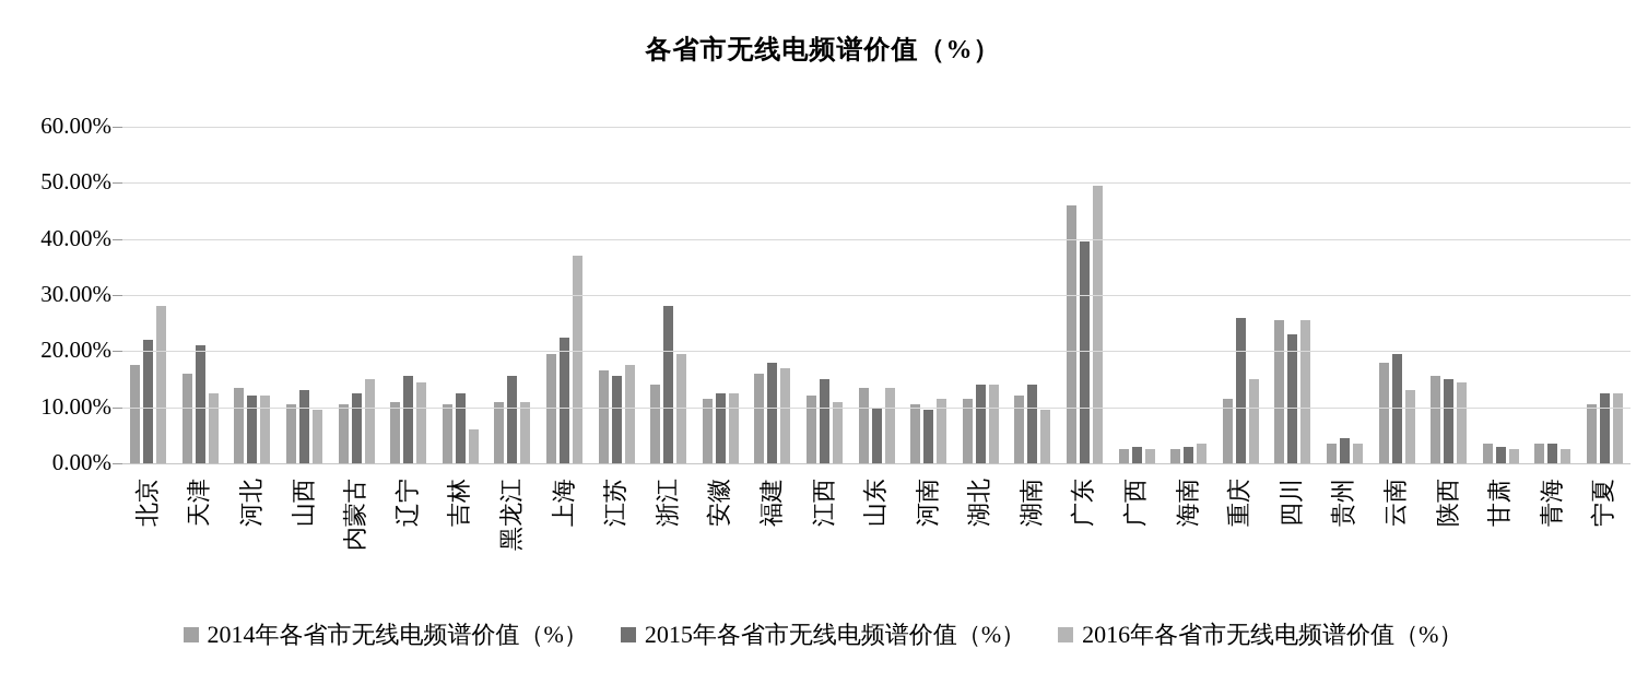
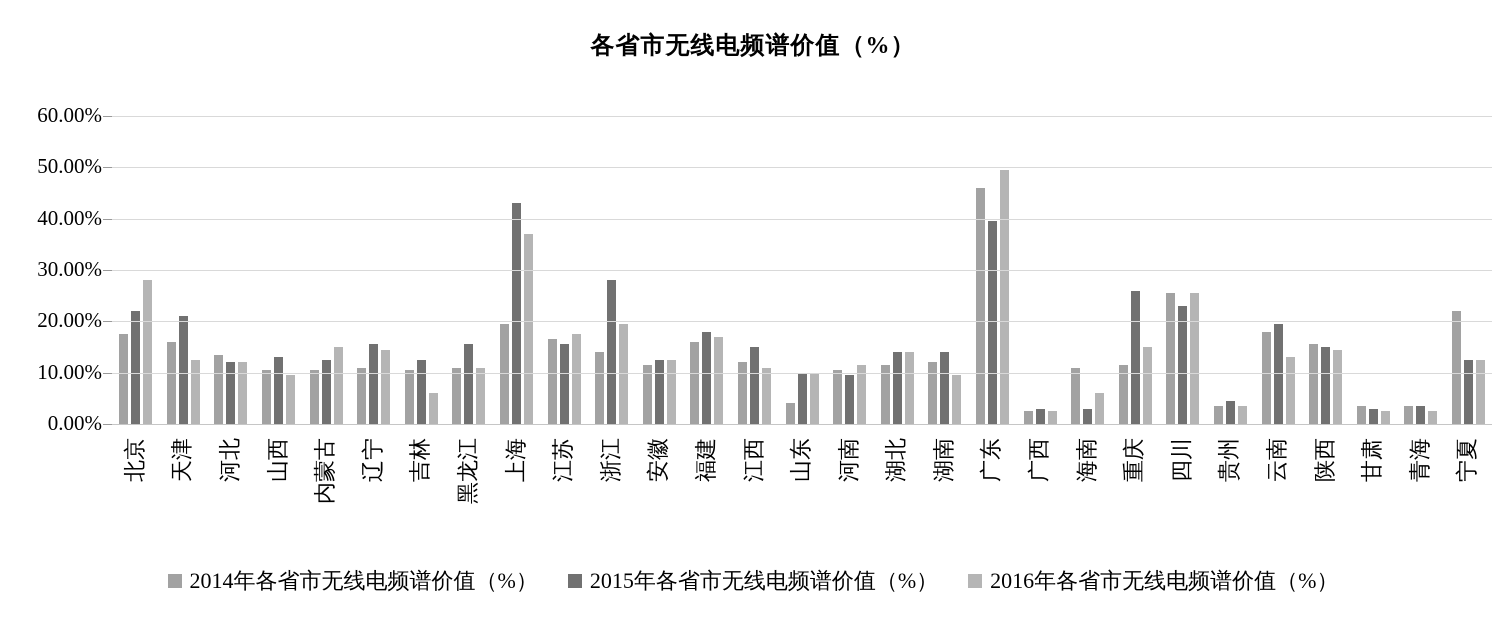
2015年各省市无线电频谱价值（%）/上海: 22% -> 43%
2014年各省市无线电频谱价值（%）/山东: 14% -> 4%
2016年各省市无线电频谱价值（%）/山东: 14% -> 10%
2014年各省市无线电频谱价值（%）/海南: 2% -> 11%
2016年各省市无线电频谱价值（%）/海南: 4% -> 6%
2014年各省市无线电频谱价值（%）/宁夏: 10% -> 22%
